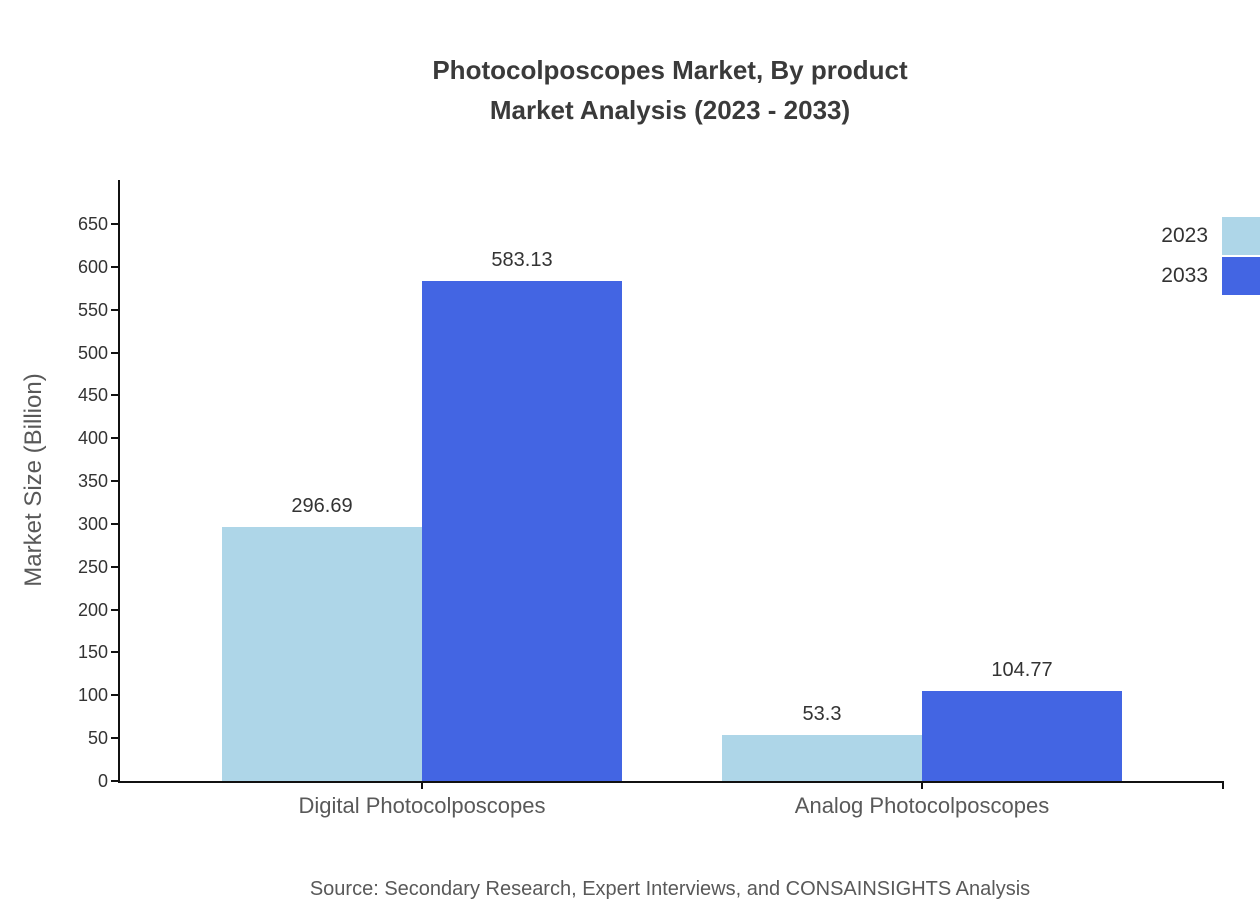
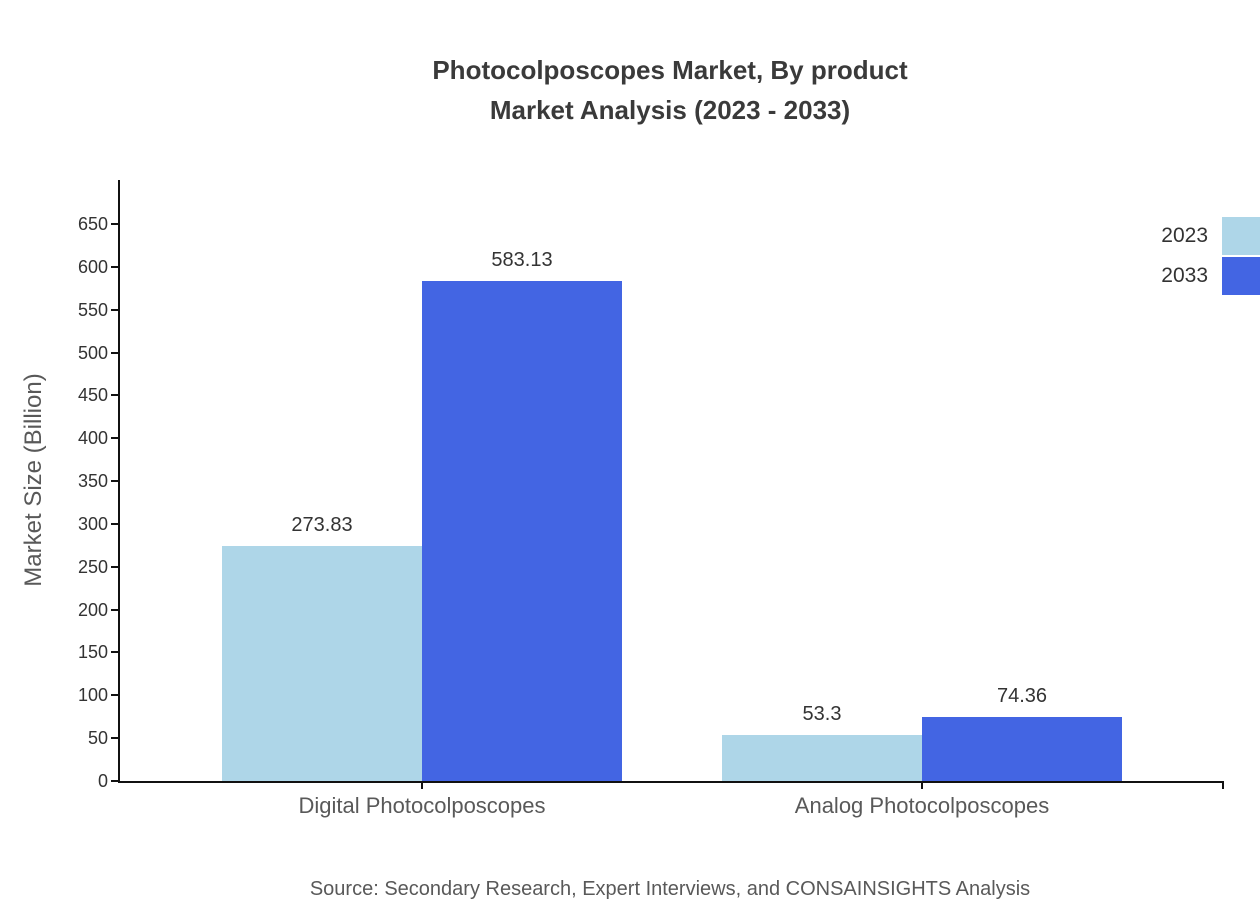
2023/Digital Photocolposcopes: 296.69 -> 273.83
2033/Analog Photocolposcopes: 104.77 -> 74.36
